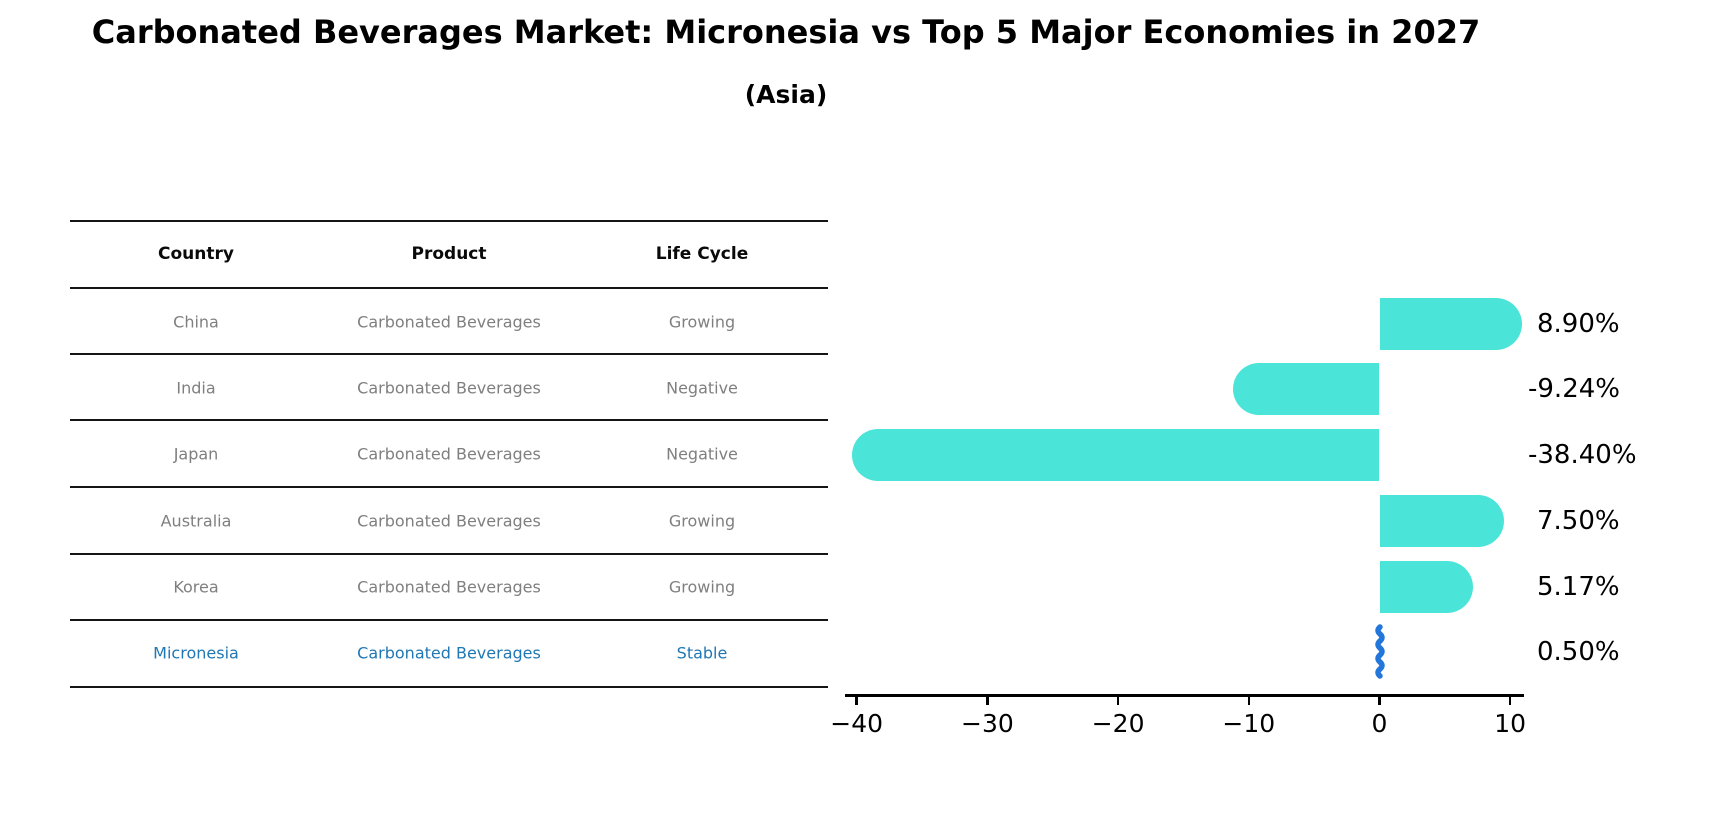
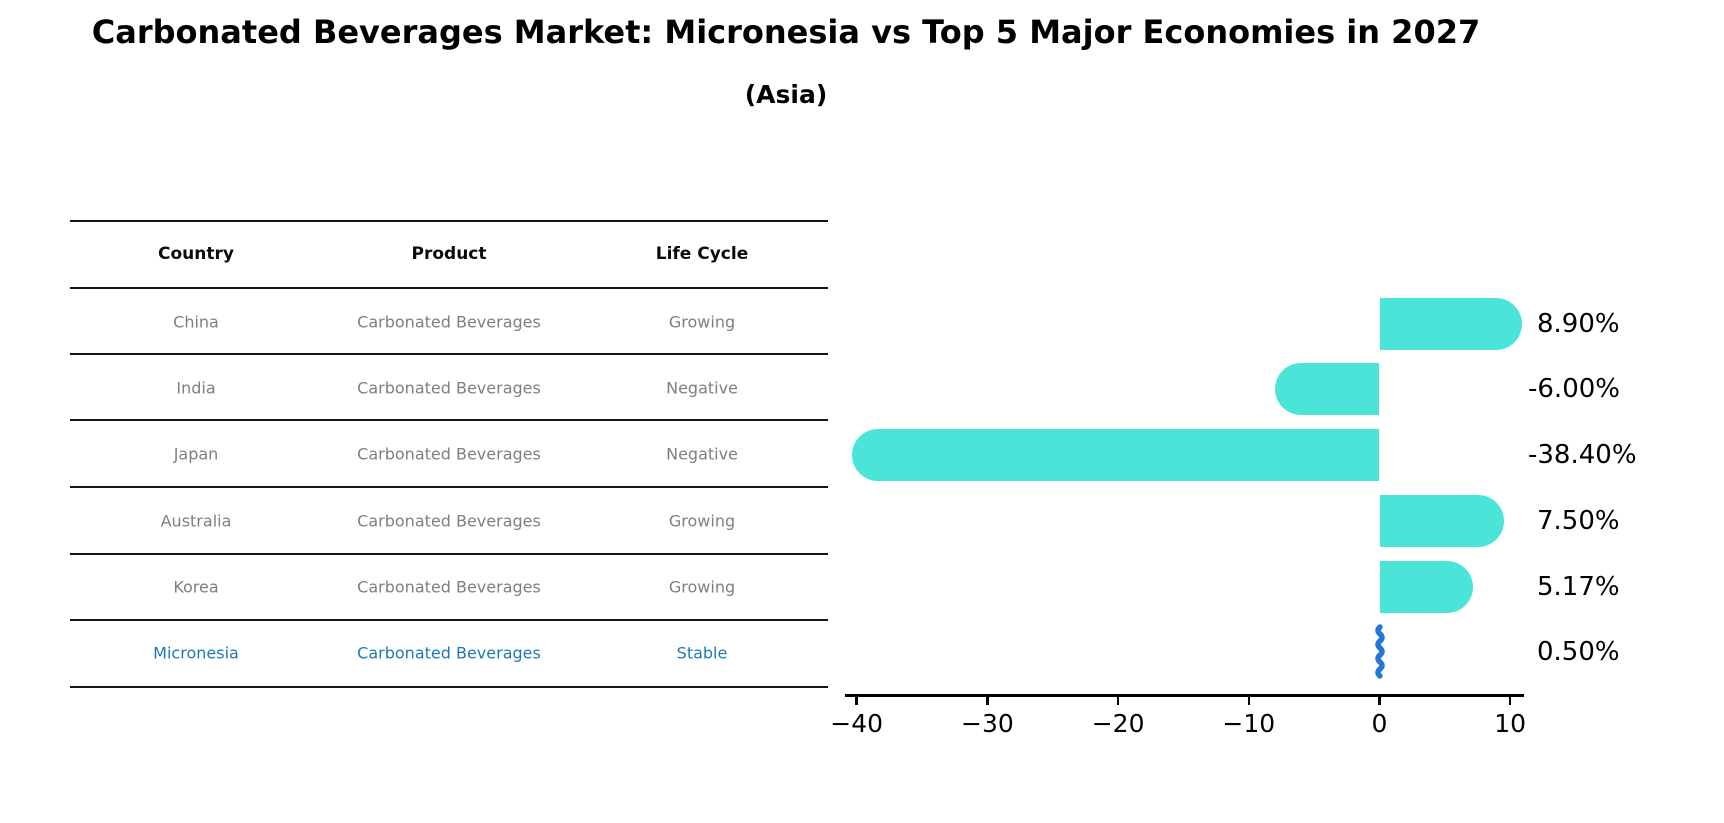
India: -9.24% -> -6.00%
